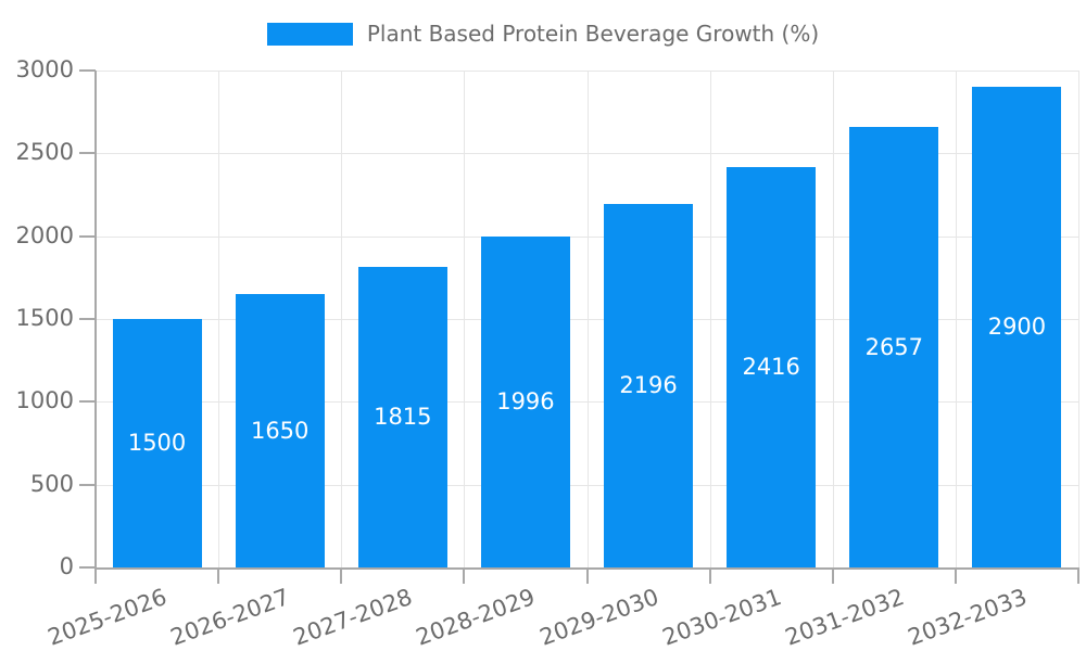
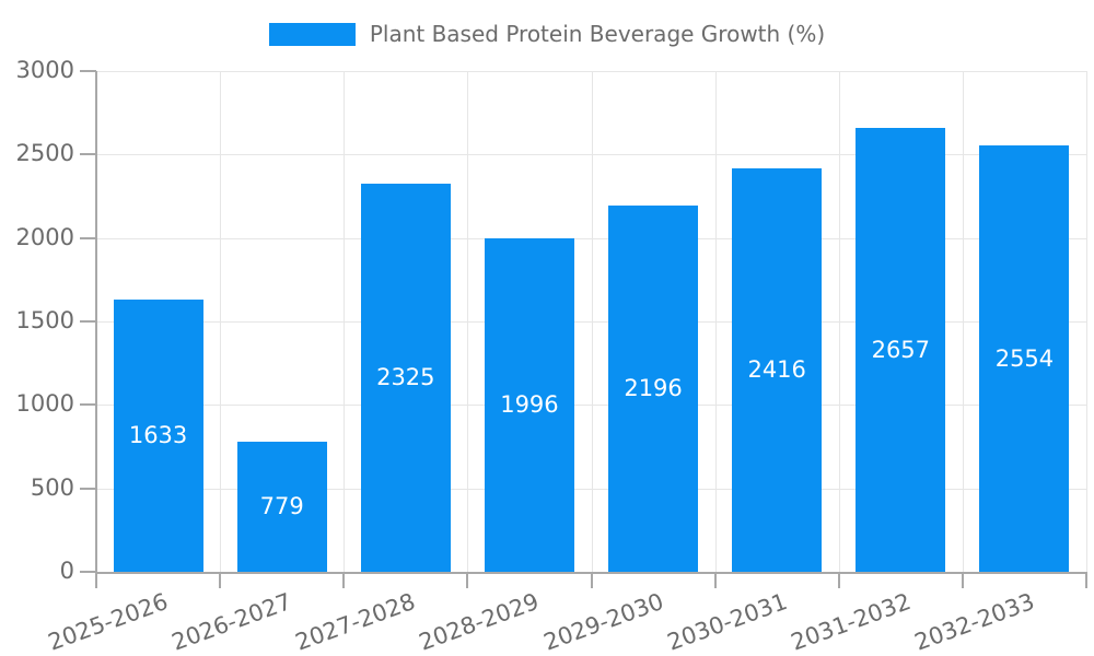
2025-2026: 1500 -> 1633
2026-2027: 1650 -> 779
2027-2028: 1815 -> 2325
2032-2033: 2900 -> 2554
